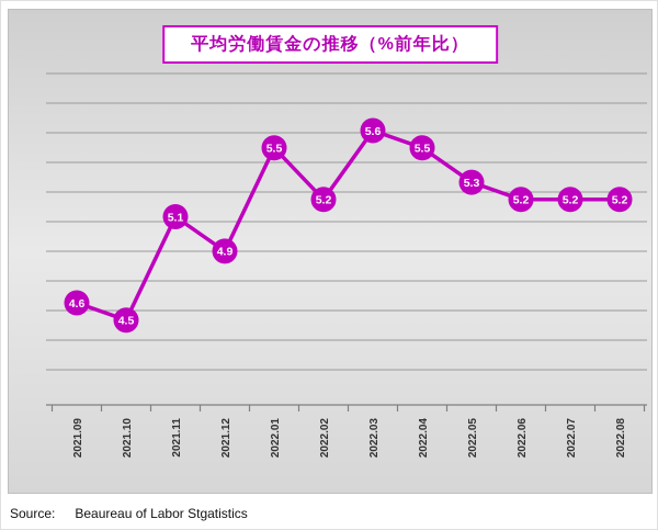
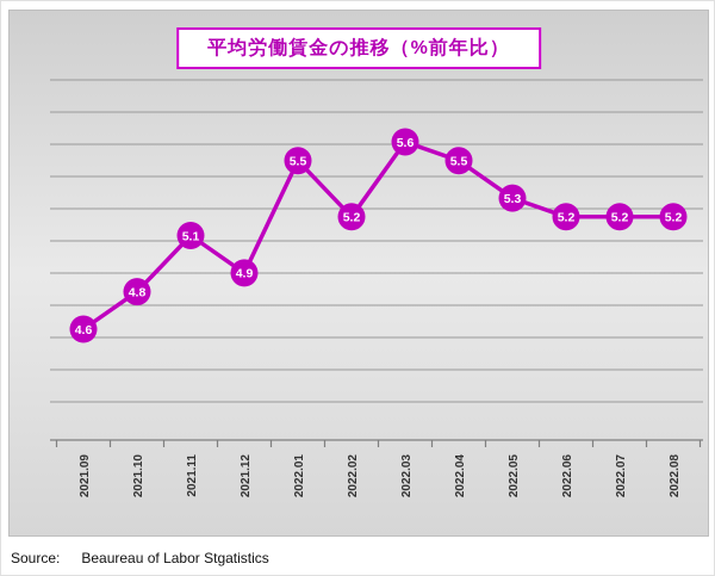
2021.10: 4.5 -> 4.8
